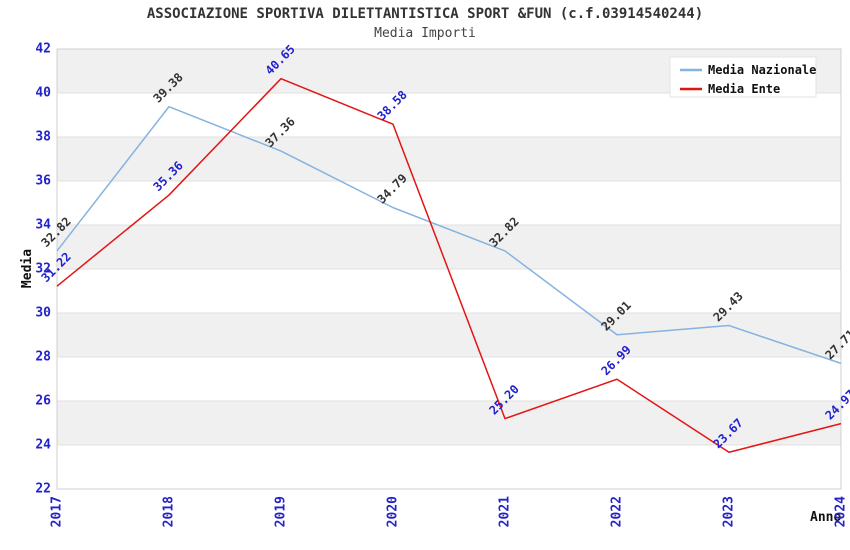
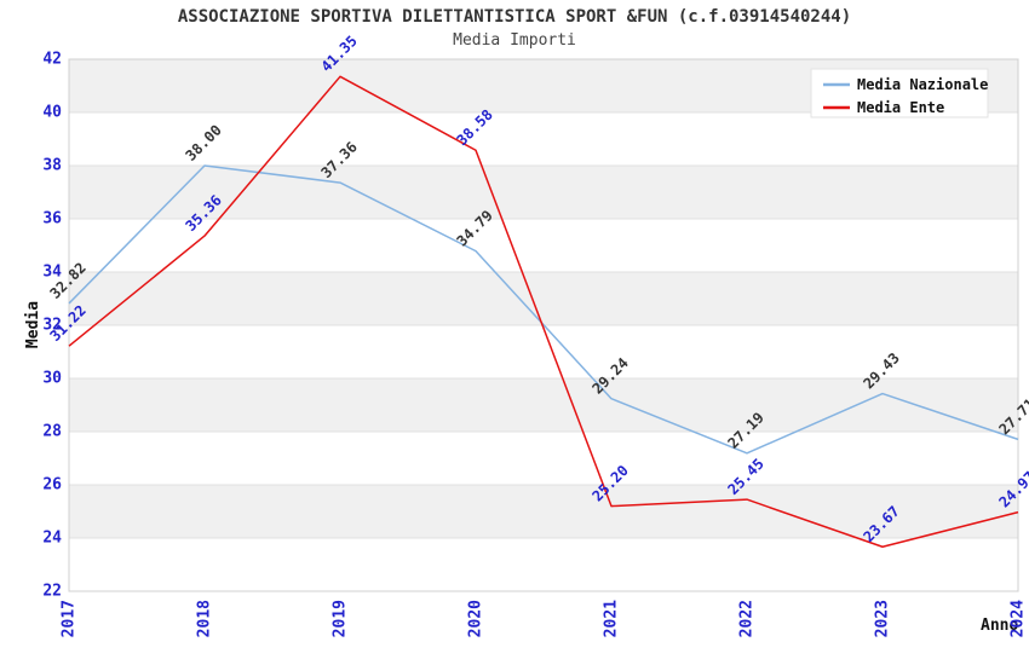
Media Nazionale/2018: 39.38 -> 38.00
Media Ente/2019: 40.65 -> 41.35
Media Nazionale/2021: 32.82 -> 29.24
Media Nazionale/2022: 29.01 -> 27.19
Media Ente/2022: 26.99 -> 25.45
